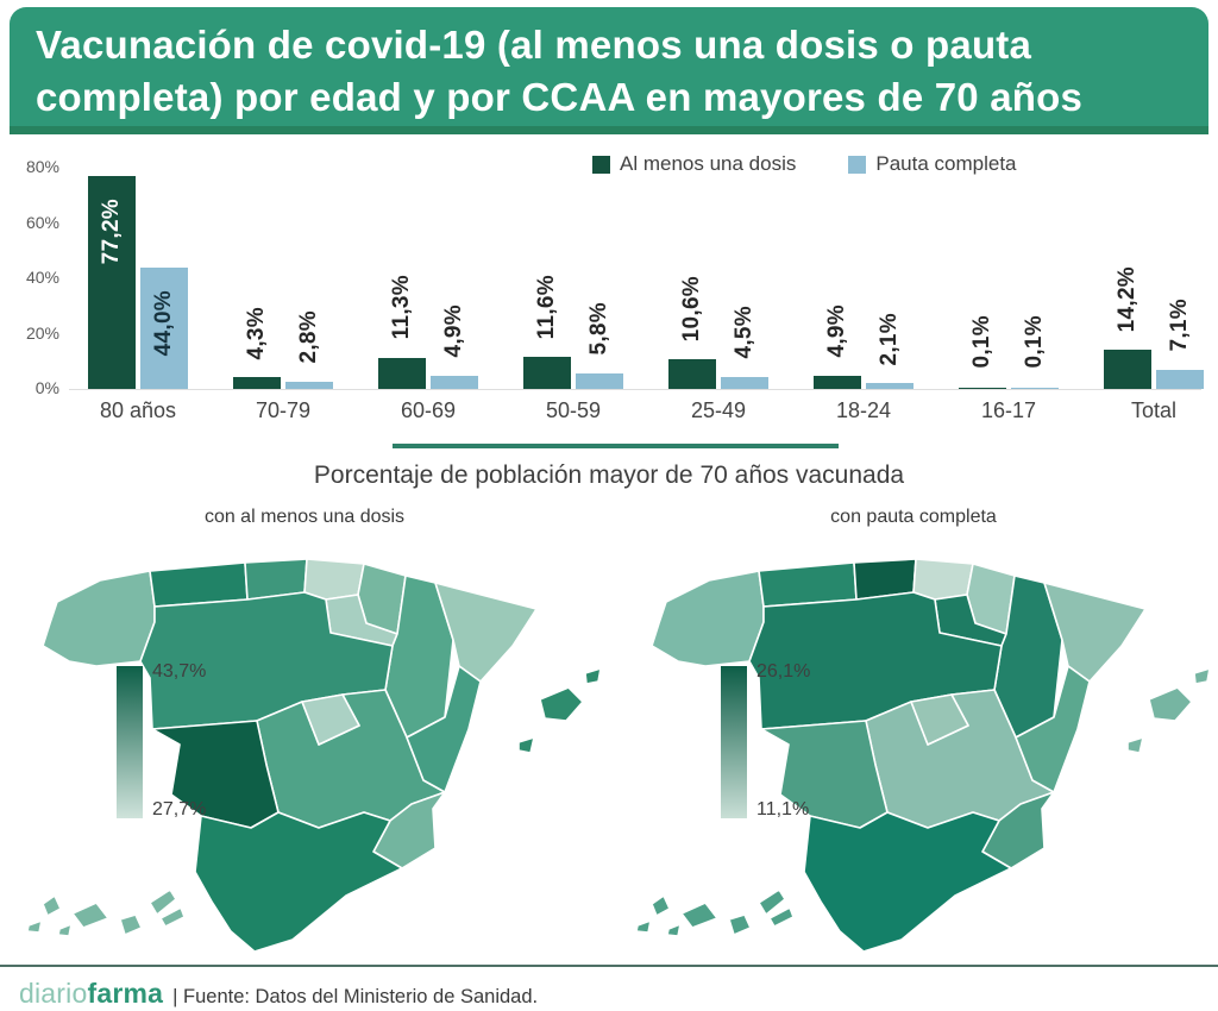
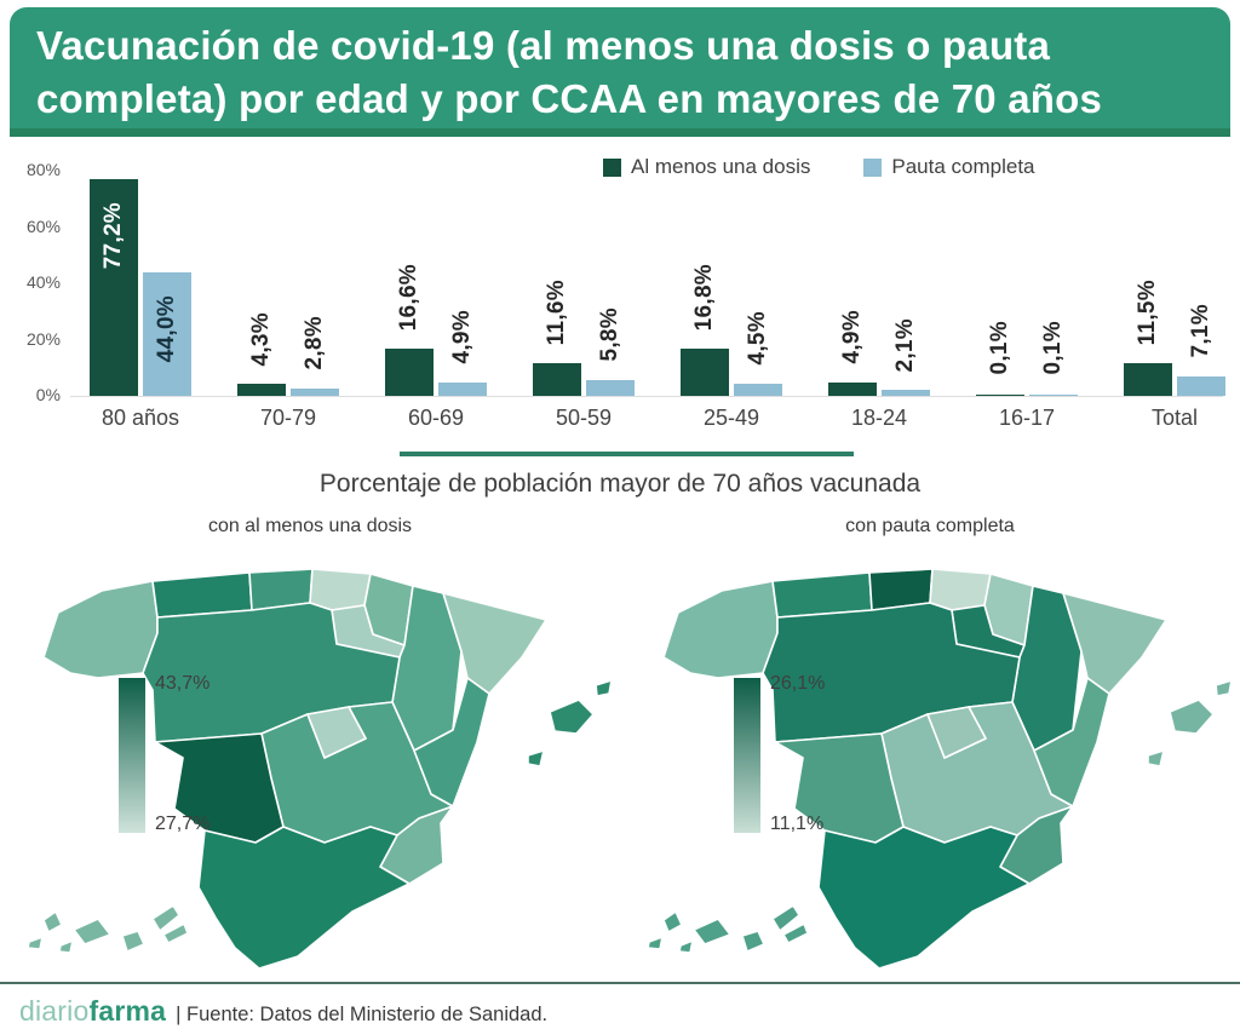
Al menos una dosis/60-69: 11,3% -> 16,6%
Al menos una dosis/25-49: 10,6% -> 16,8%
Al menos una dosis/Total: 14,2% -> 11,5%
